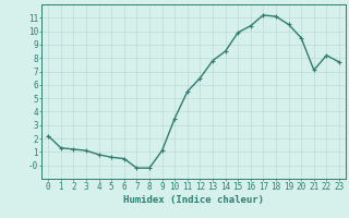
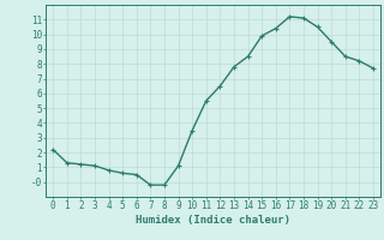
21: 7.1 -> 8.5
